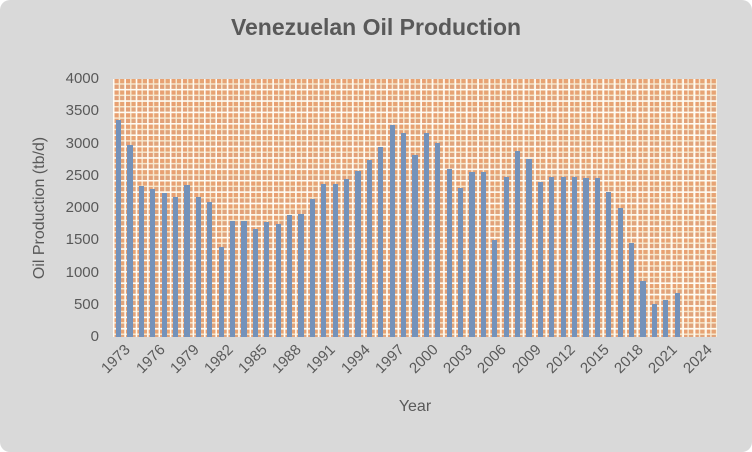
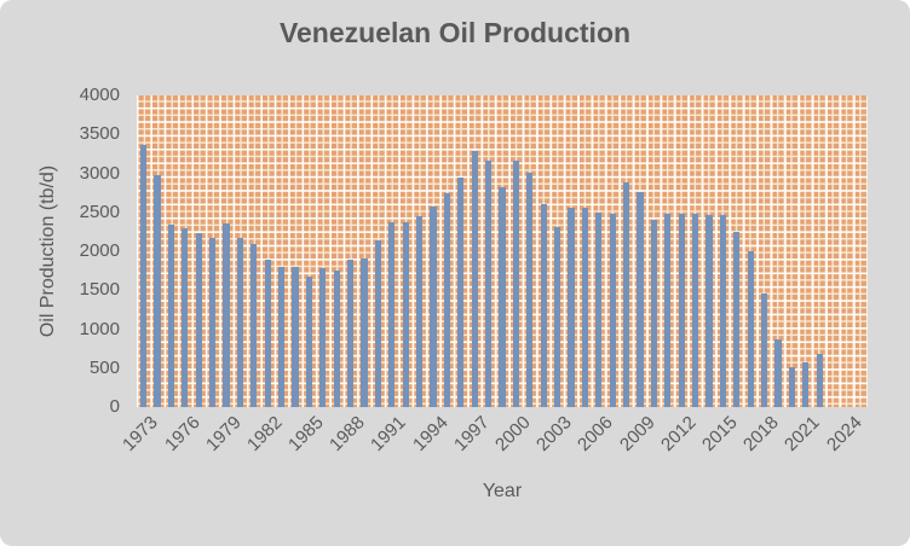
1982: 1400 -> 1900
2006: 1500 -> 2500
